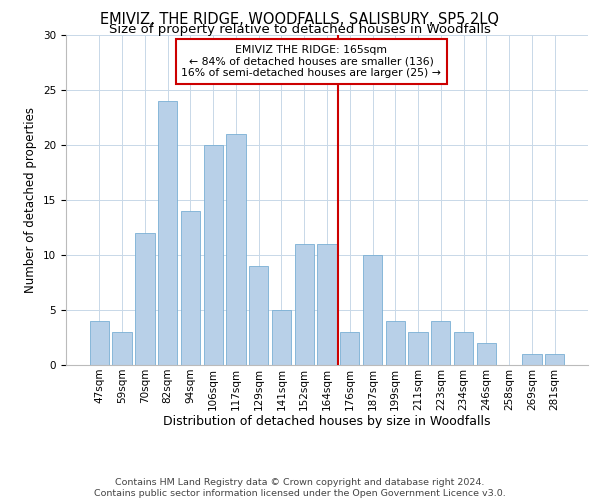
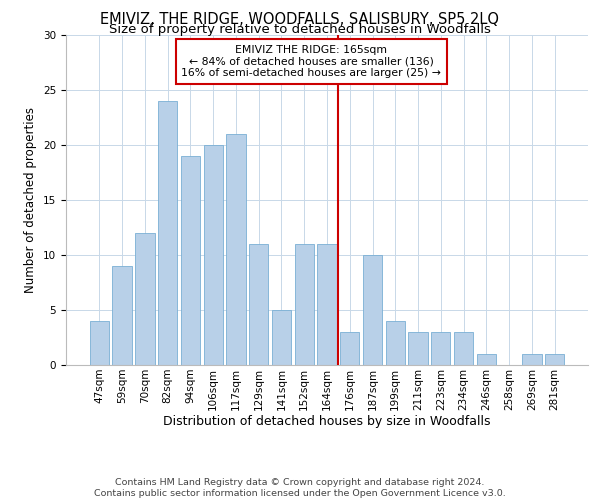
59sqm: 3 -> 9
94sqm: 14 -> 19
129sqm: 9 -> 11
223sqm: 4 -> 3
246sqm: 2 -> 1
